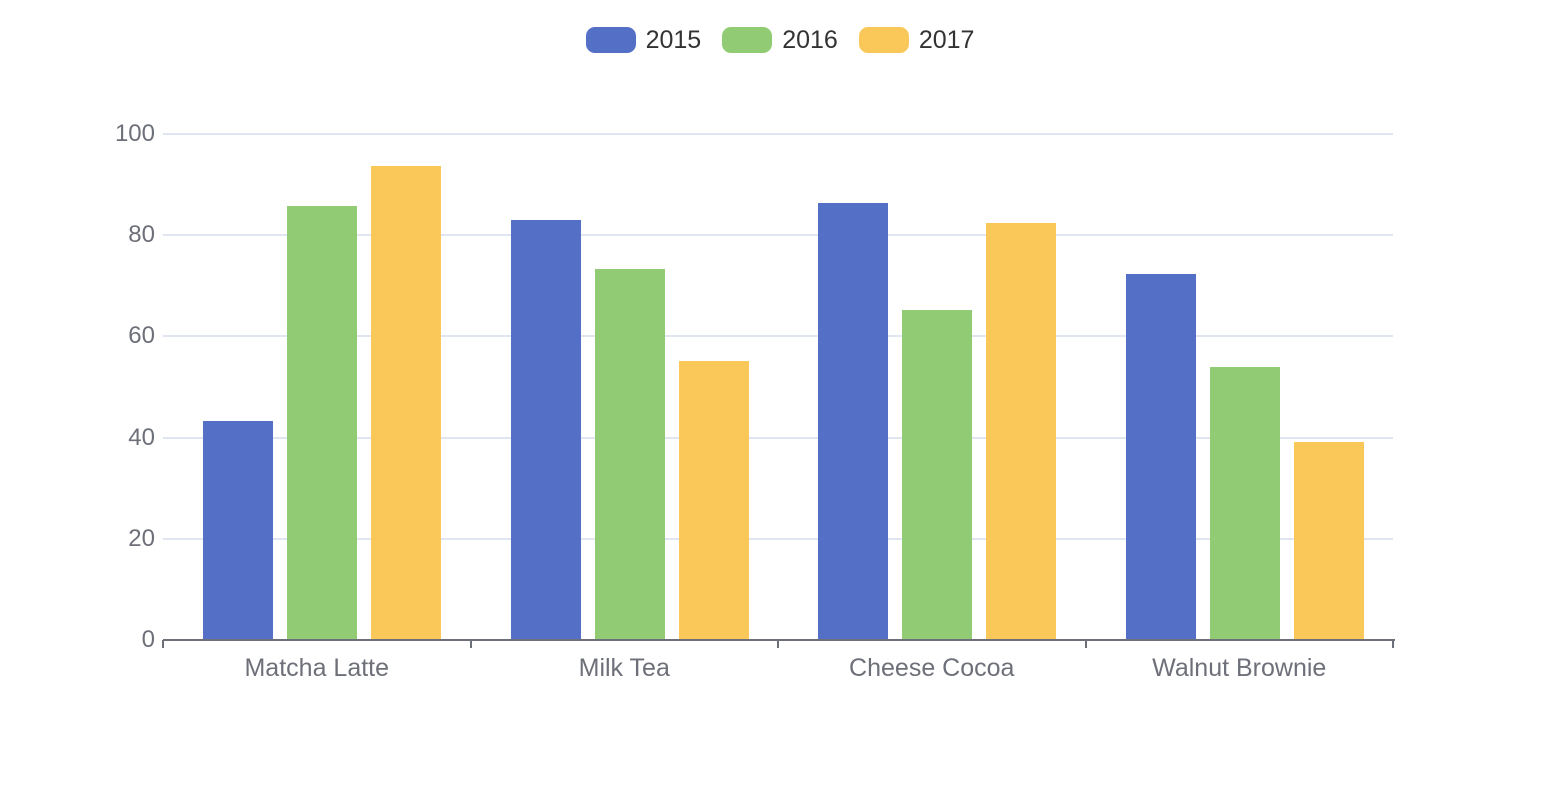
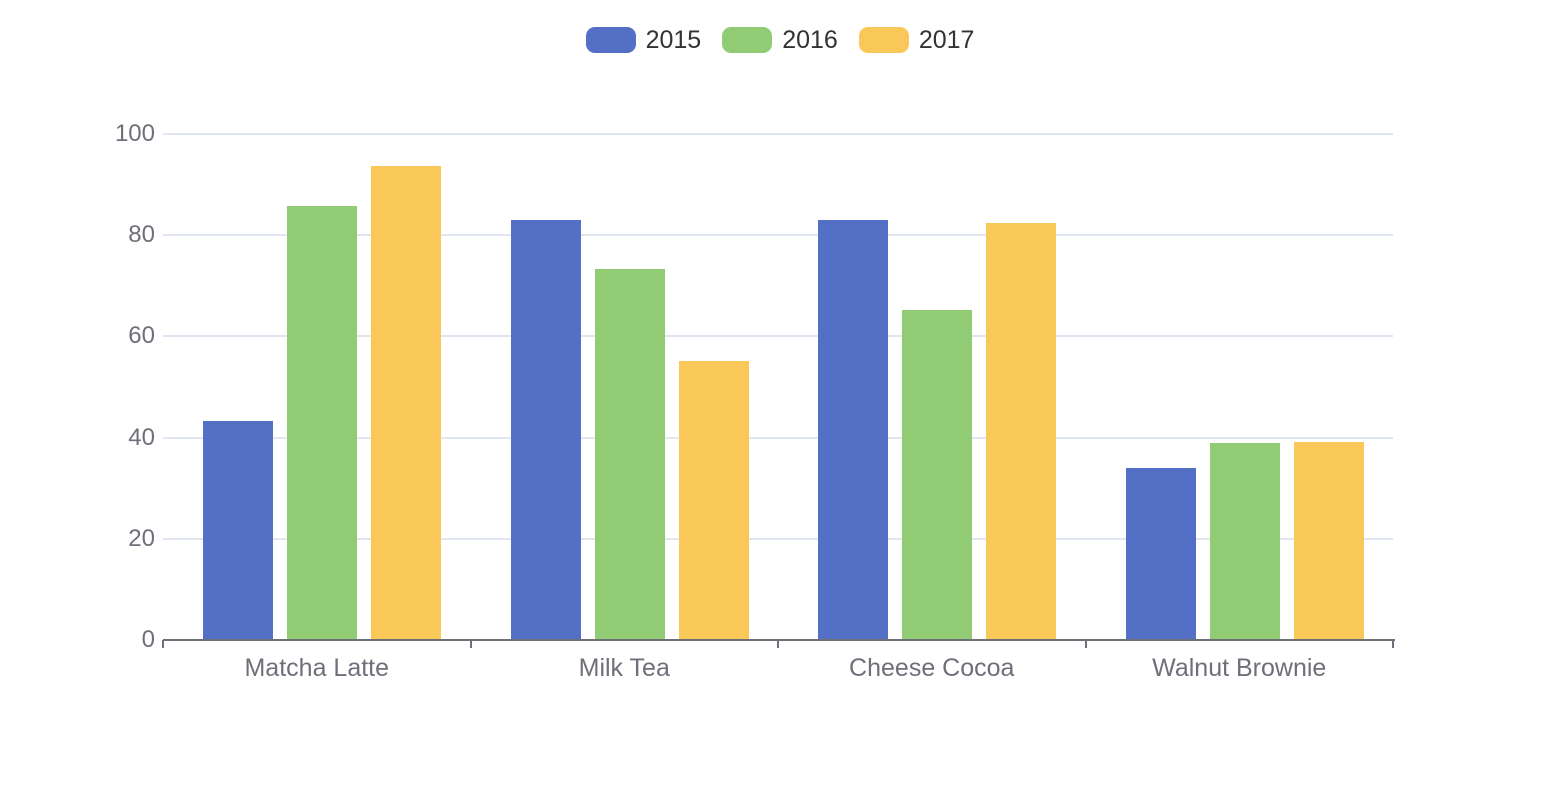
2015/Cheese Cocoa: 86 -> 83
2015/Walnut Brownie: 72 -> 34
2016/Walnut Brownie: 54 -> 39
